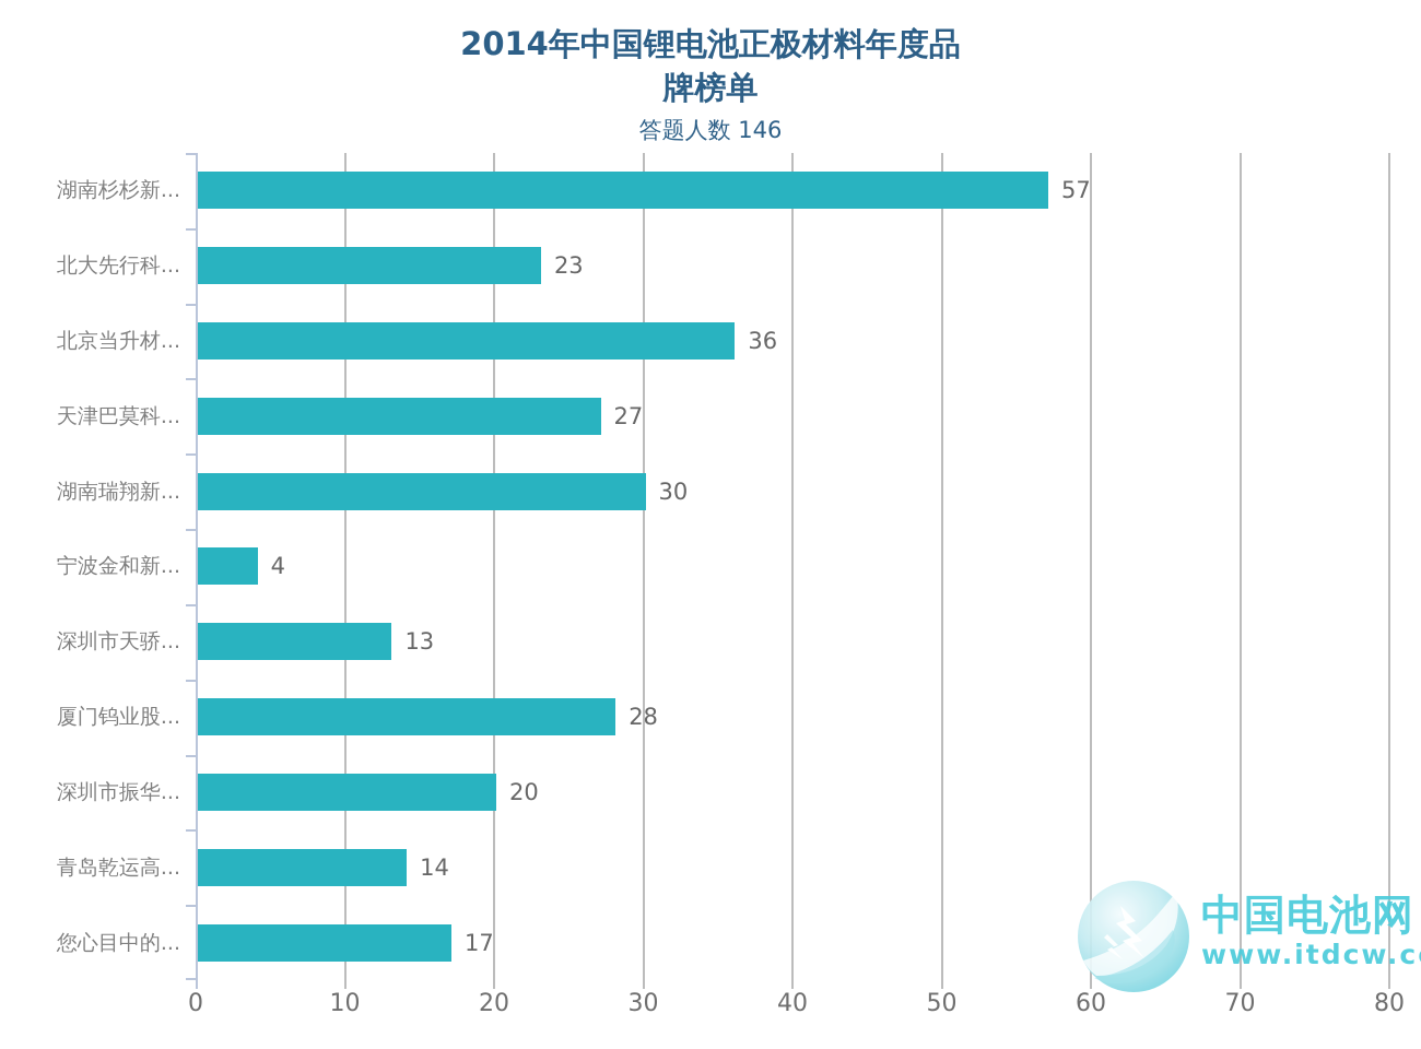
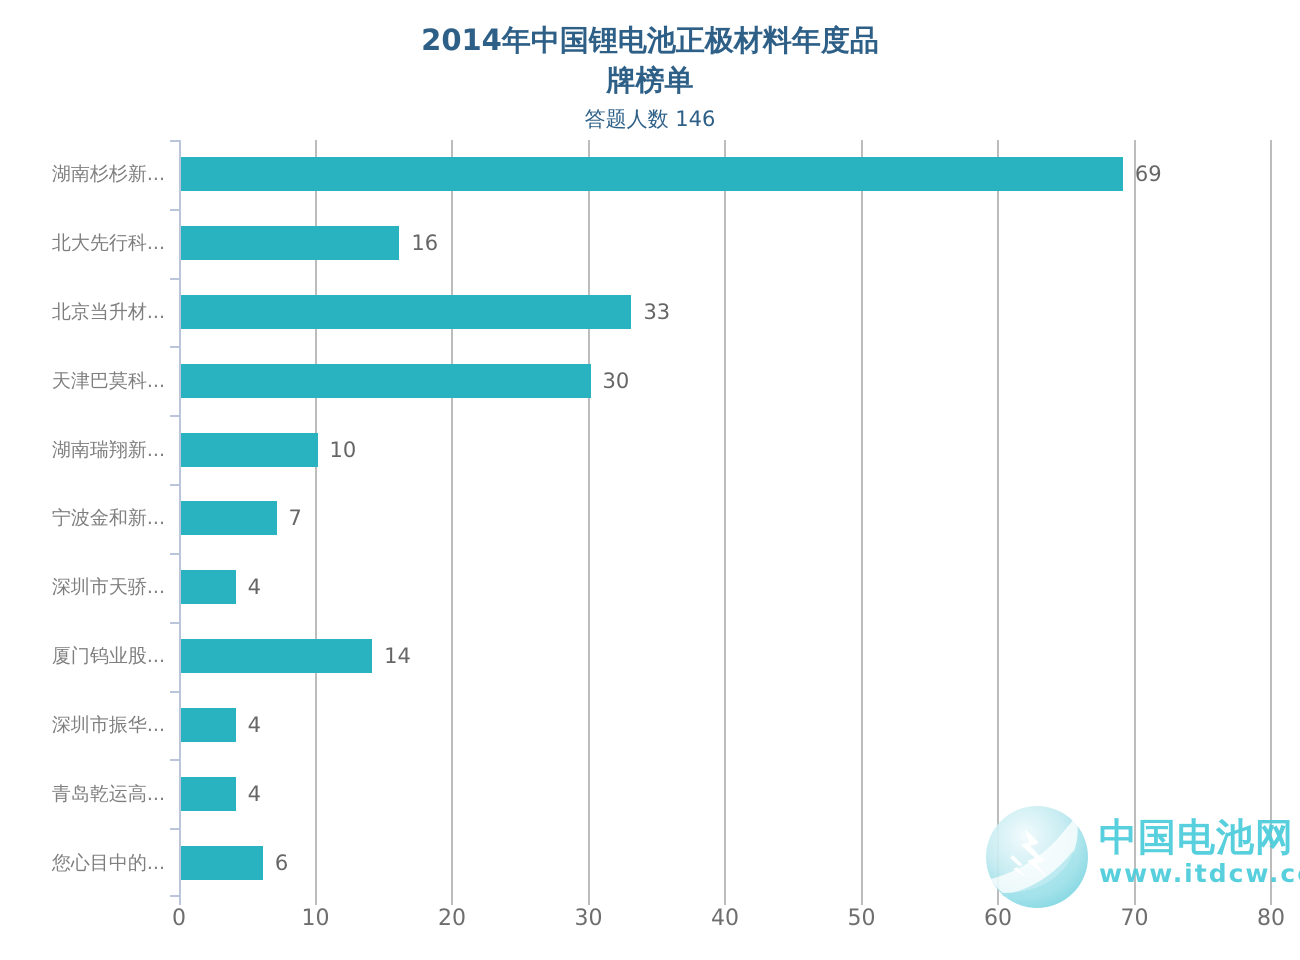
湖南杉杉新...: 57 -> 69
北大先行科...: 23 -> 16
北京当升材...: 36 -> 33
天津巴莫科...: 27 -> 30
湖南瑞翔新...: 30 -> 10
宁波金和新...: 4 -> 7
深圳市天骄...: 13 -> 4
厦门钨业股...: 28 -> 14
深圳市振华...: 20 -> 4
青岛乾运高...: 14 -> 4
您心目中的...: 17 -> 6
